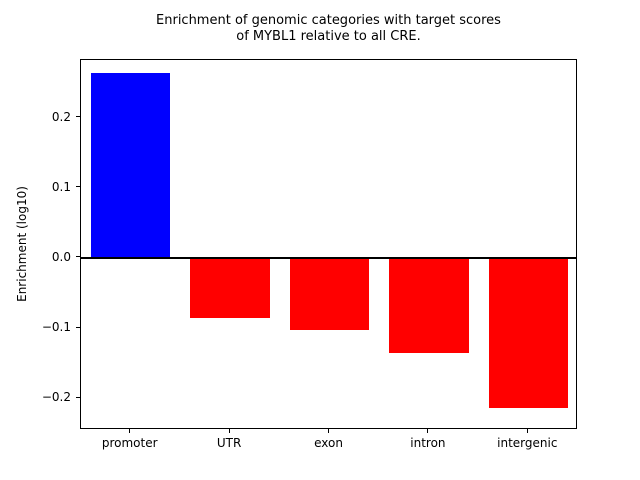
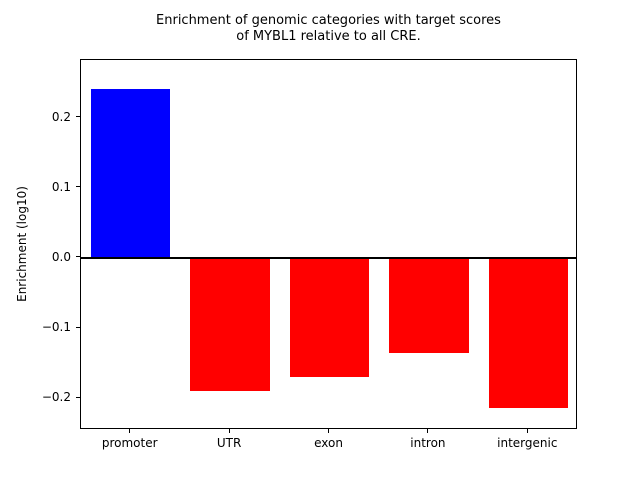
promoter: 0.26 -> 0.24
UTR: -0.09 -> -0.19
exon: -0.10 -> -0.17
